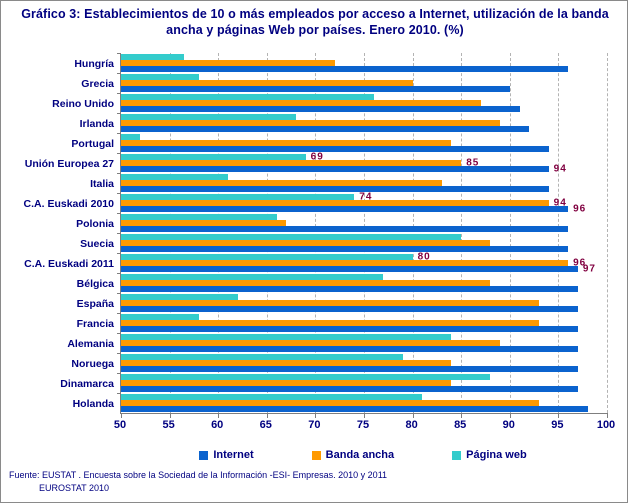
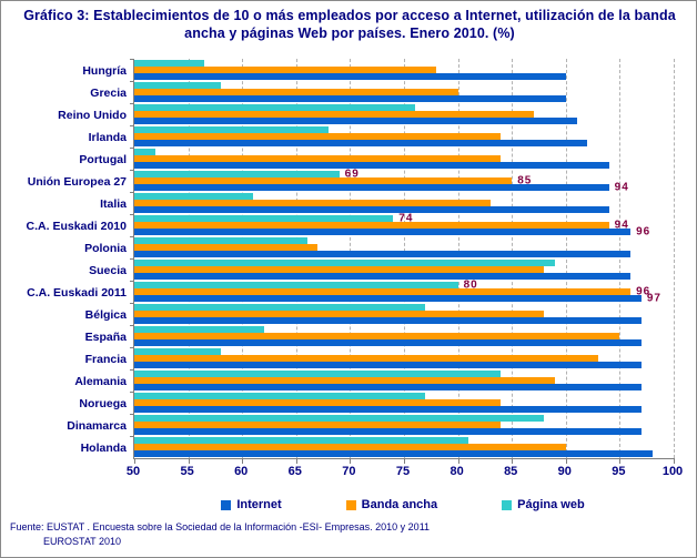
Internet/Hungría: 96 -> 90
Banda ancha/Hungría: 72 -> 78
Banda ancha/Irlanda: 89 -> 84
Página web/Suecia: 85 -> 89
Banda ancha/España: 93 -> 95
Página web/Noruega: 79 -> 77
Banda ancha/Holanda: 93 -> 90
